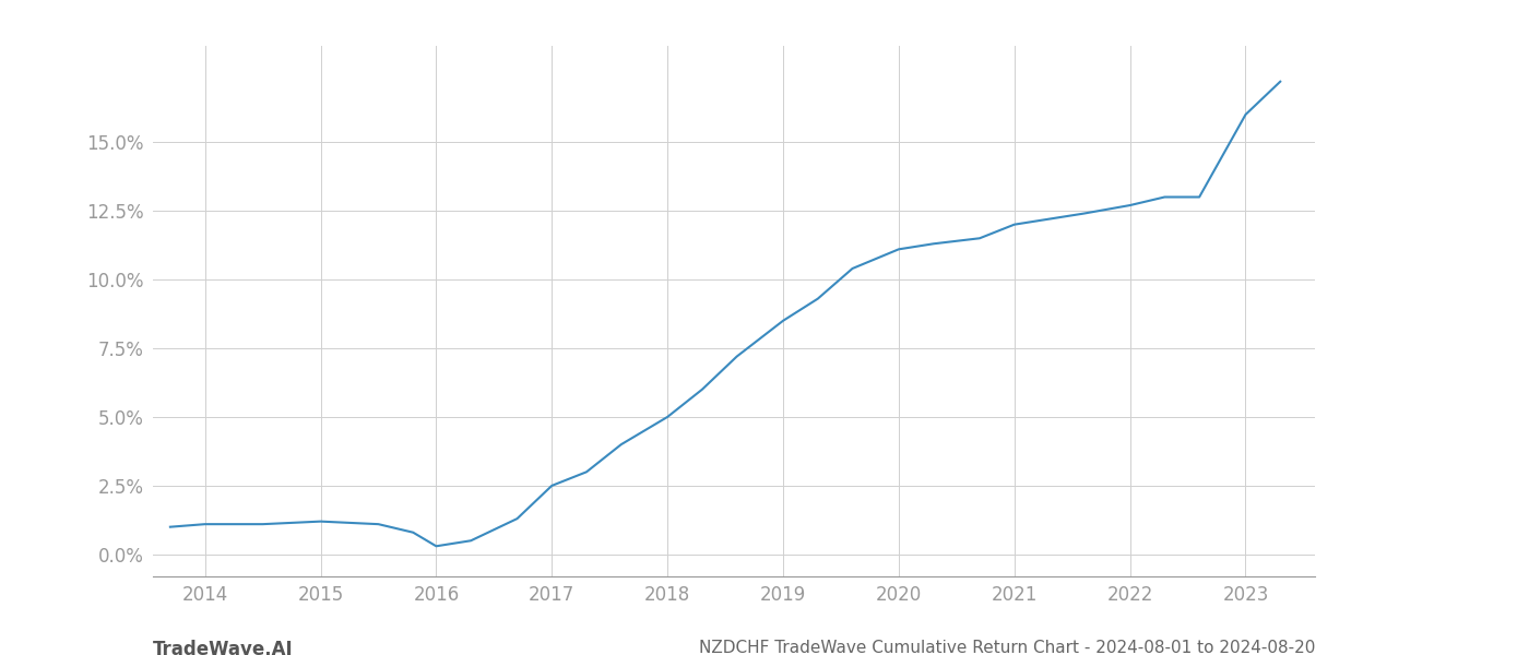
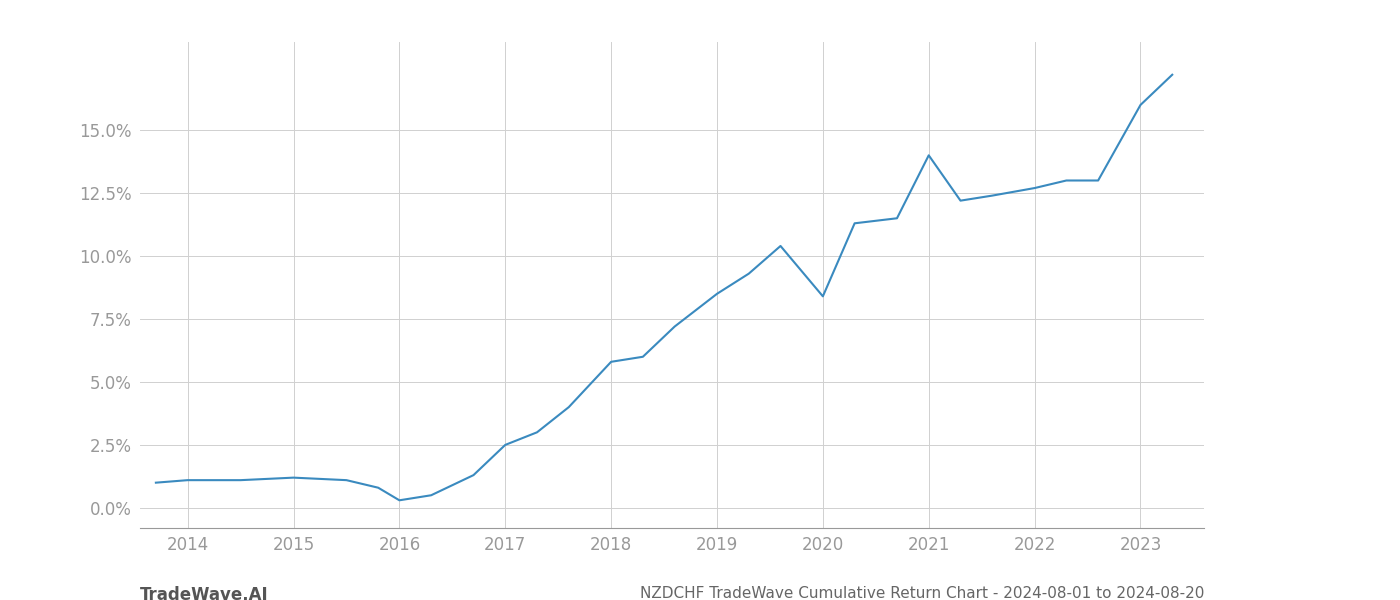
2018: 5.0% -> 5.8%
2020: 11.1% -> 8.4%
2021: 12.0% -> 14.0%
